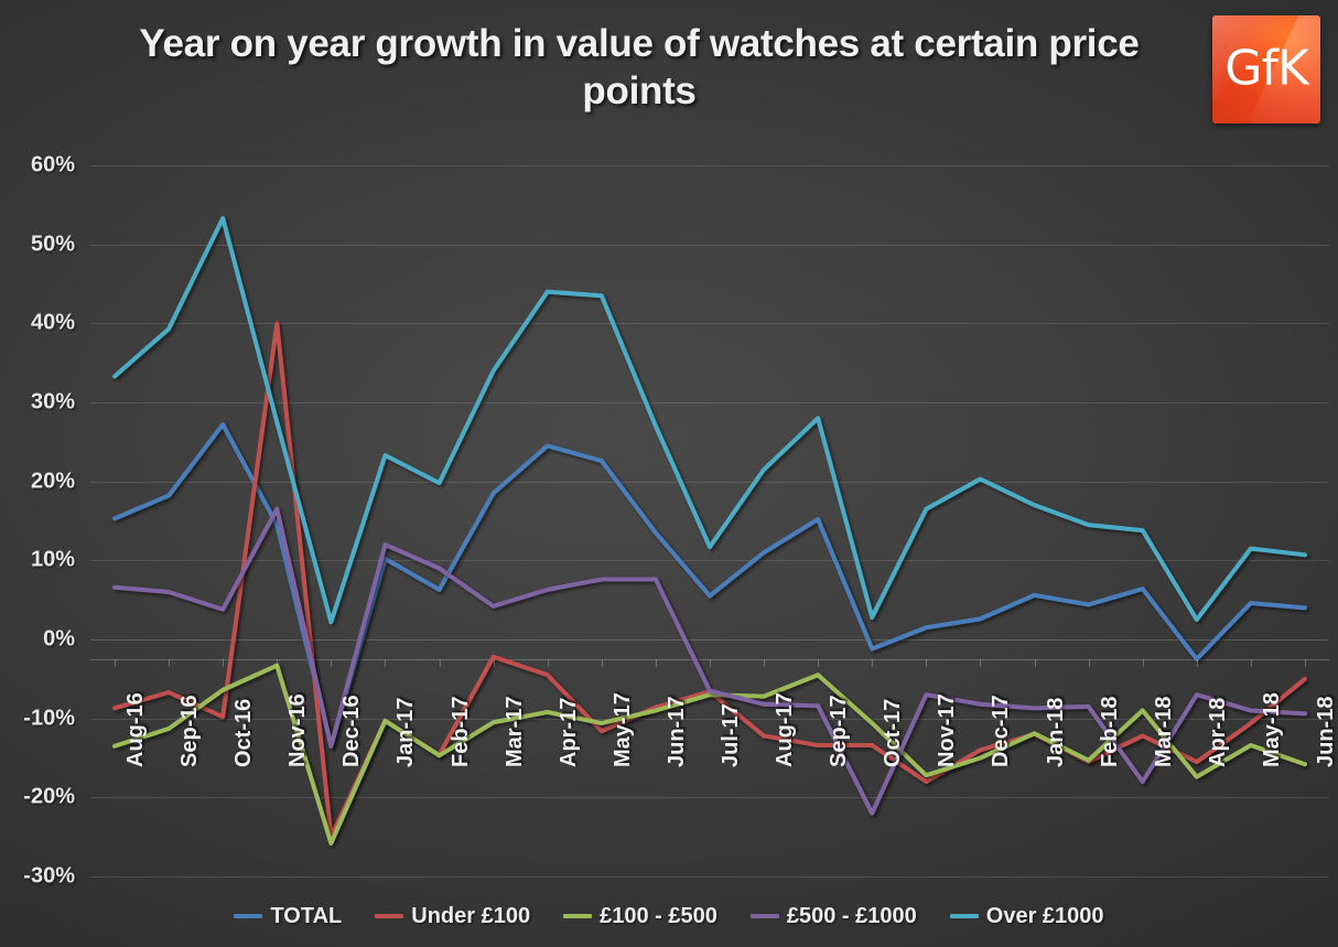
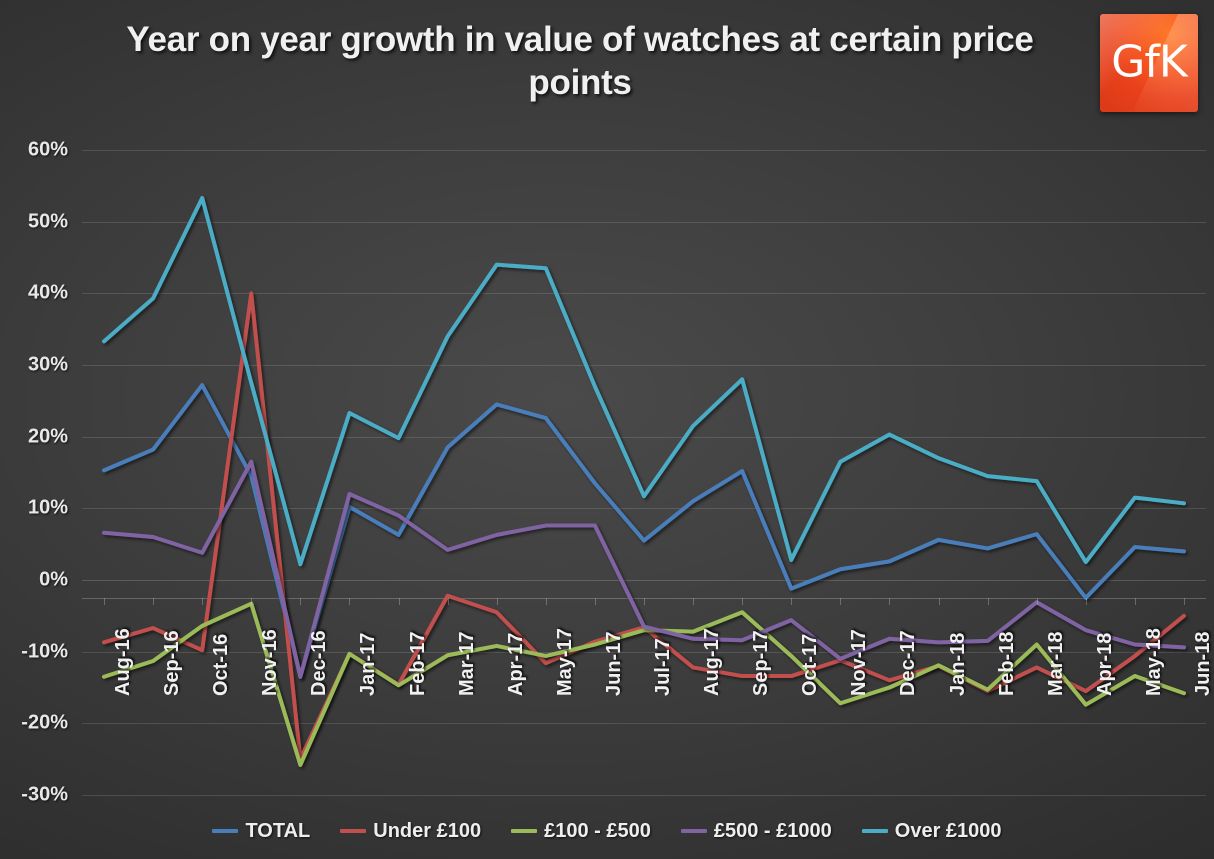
£500 - £1000/Oct-17: -22% -> -6%
Under £100/Nov-17: -18% -> -11%
£500 - £1000/Nov-17: -7% -> -11%
£500 - £1000/Mar-18: -18% -> -3%
